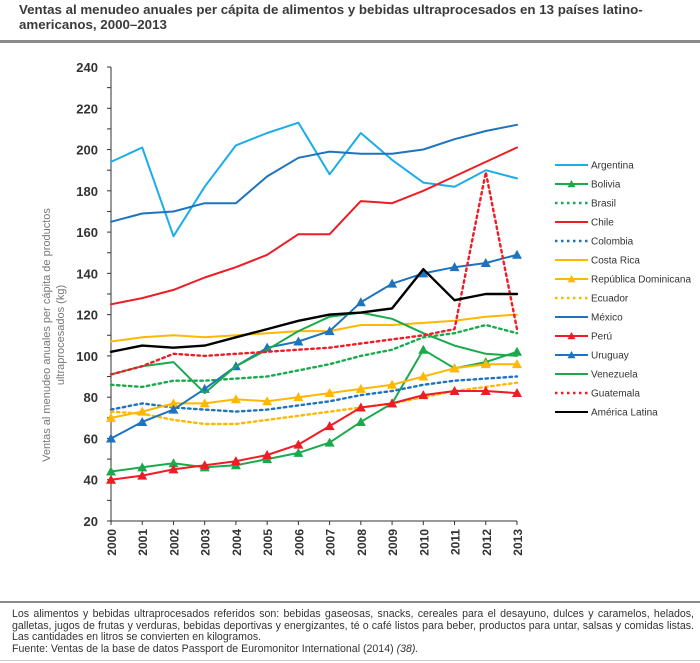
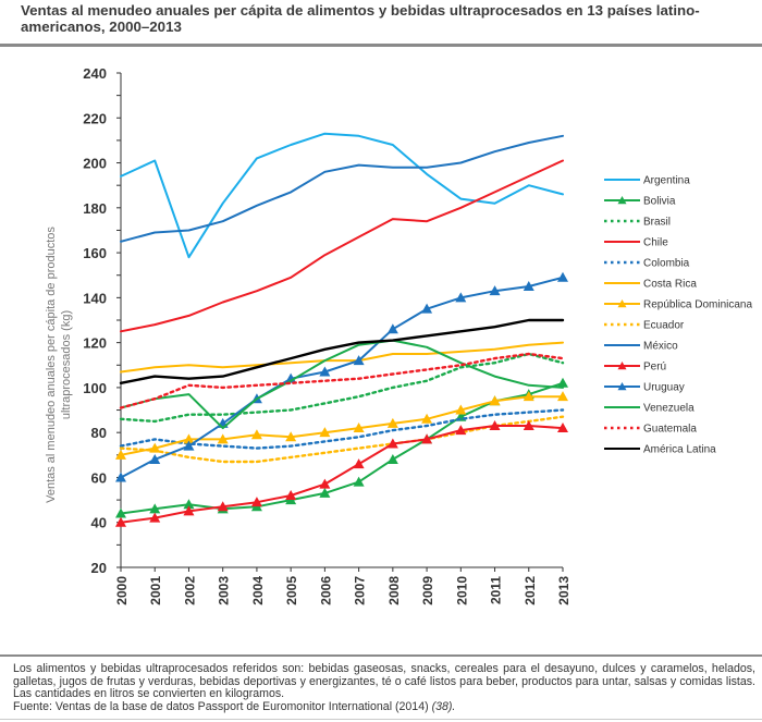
México/2004: 174 -> 181
Argentina/2007: 188 -> 212
Chile/2007: 159 -> 167
Bolivia/2010: 103 -> 87
América Latina/2010: 142 -> 125
Guatemala/2012: 189 -> 115
